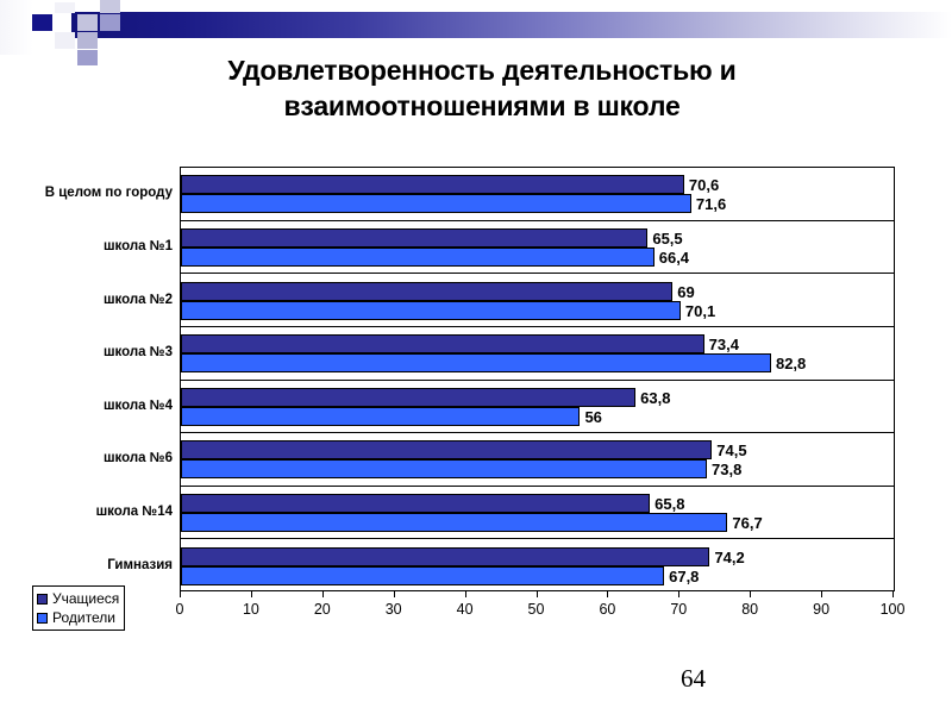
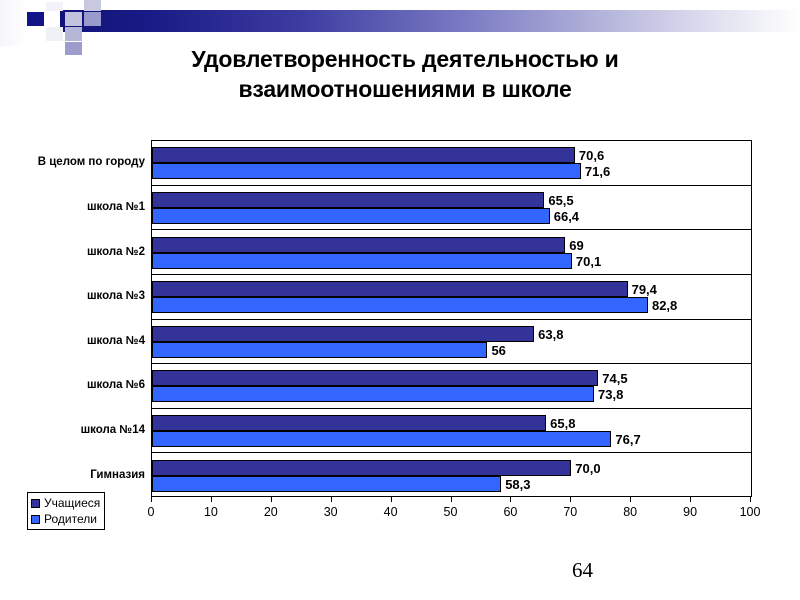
Учащиеся/школа №3: 73,4 -> 79,4
Учащиеся/Гимназия: 74,2 -> 70,0
Родители/Гимназия: 67,8 -> 58,3
